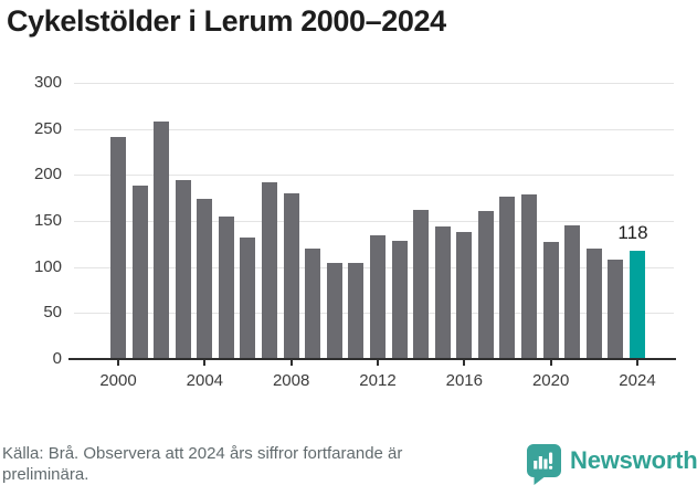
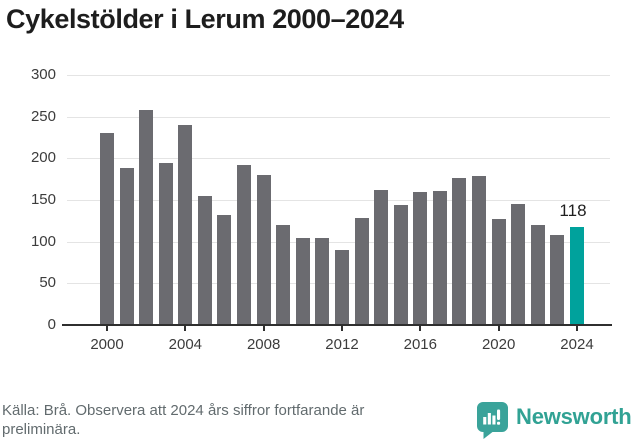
2000: 240 -> 230
2004: 170 -> 240
2012: 130 -> 90
2016: 140 -> 160
